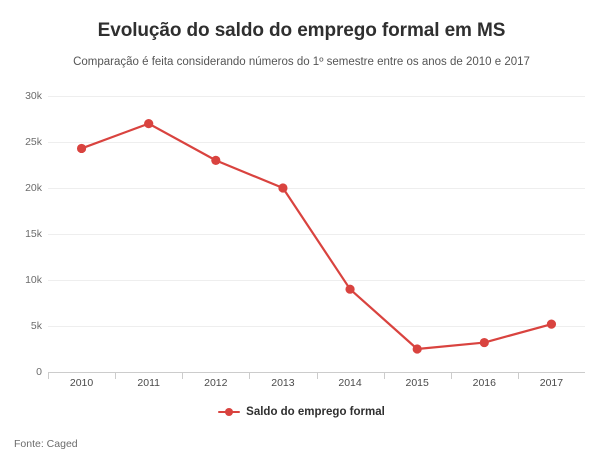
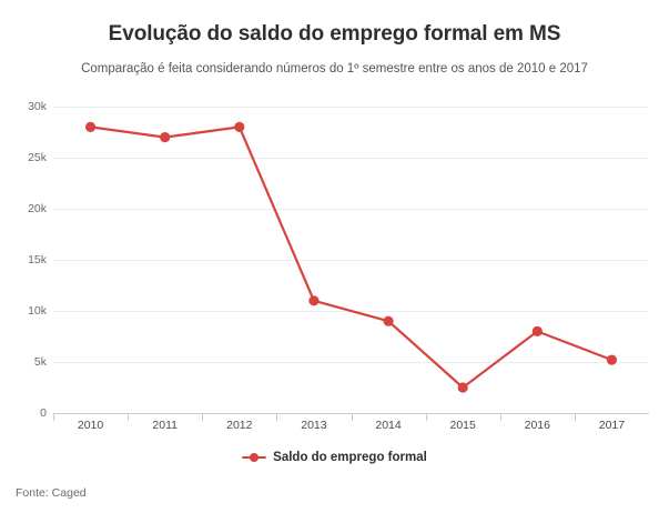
2010: 24k -> 28k
2012: 23k -> 28k
2013: 20k -> 11k
2016: 3k -> 8k
